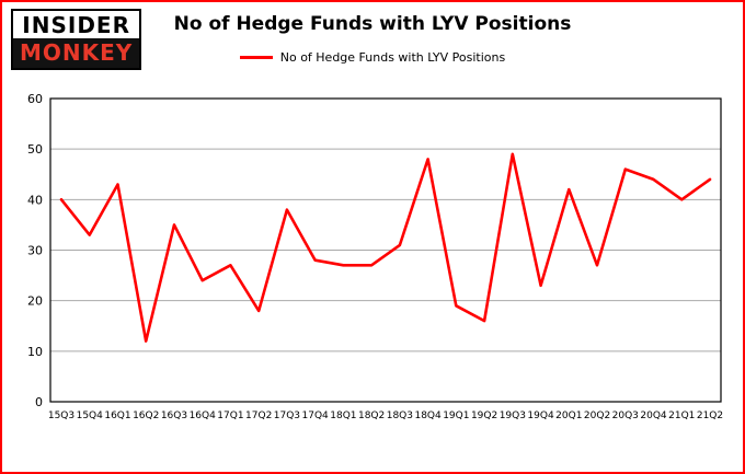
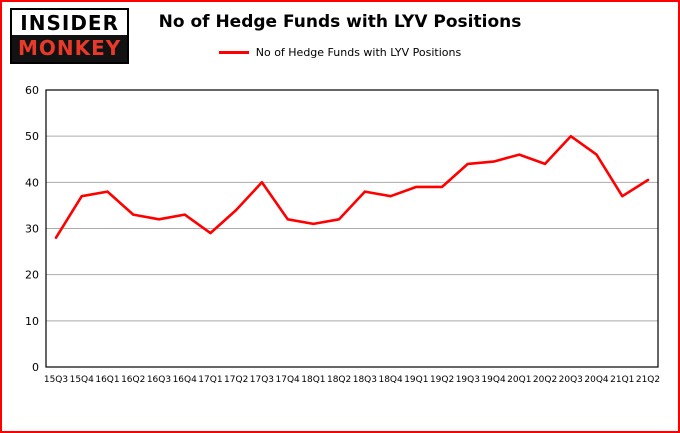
15Q3: 40 -> 28
15Q4: 33 -> 37
16Q1: 43 -> 38
16Q2: 12 -> 33
16Q3: 35 -> 32
16Q4: 24 -> 33
17Q1: 27 -> 29
17Q2: 18 -> 34
17Q3: 38 -> 40
17Q4: 28 -> 32
18Q1: 27 -> 31
18Q2: 27 -> 32
18Q3: 31 -> 38
18Q4: 48 -> 37
19Q1: 19 -> 39
19Q2: 16 -> 39
19Q3: 49 -> 44
19Q4: 23 -> 44
20Q1: 42 -> 46
20Q2: 27 -> 44
20Q3: 46 -> 50
20Q4: 44 -> 46
21Q1: 40 -> 37
21Q2: 44 -> 40
